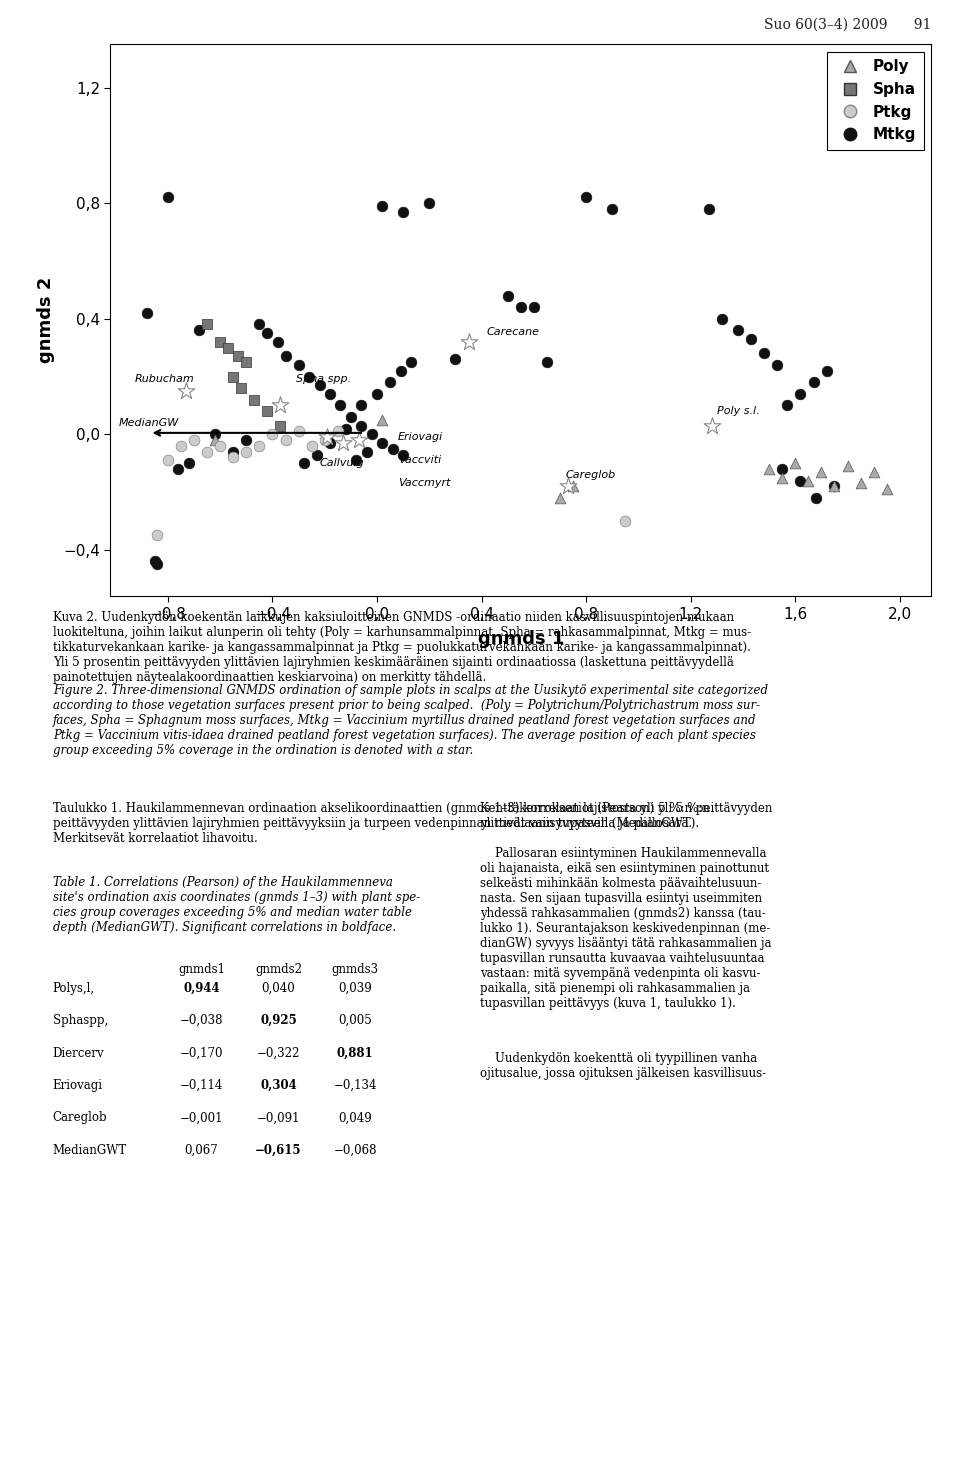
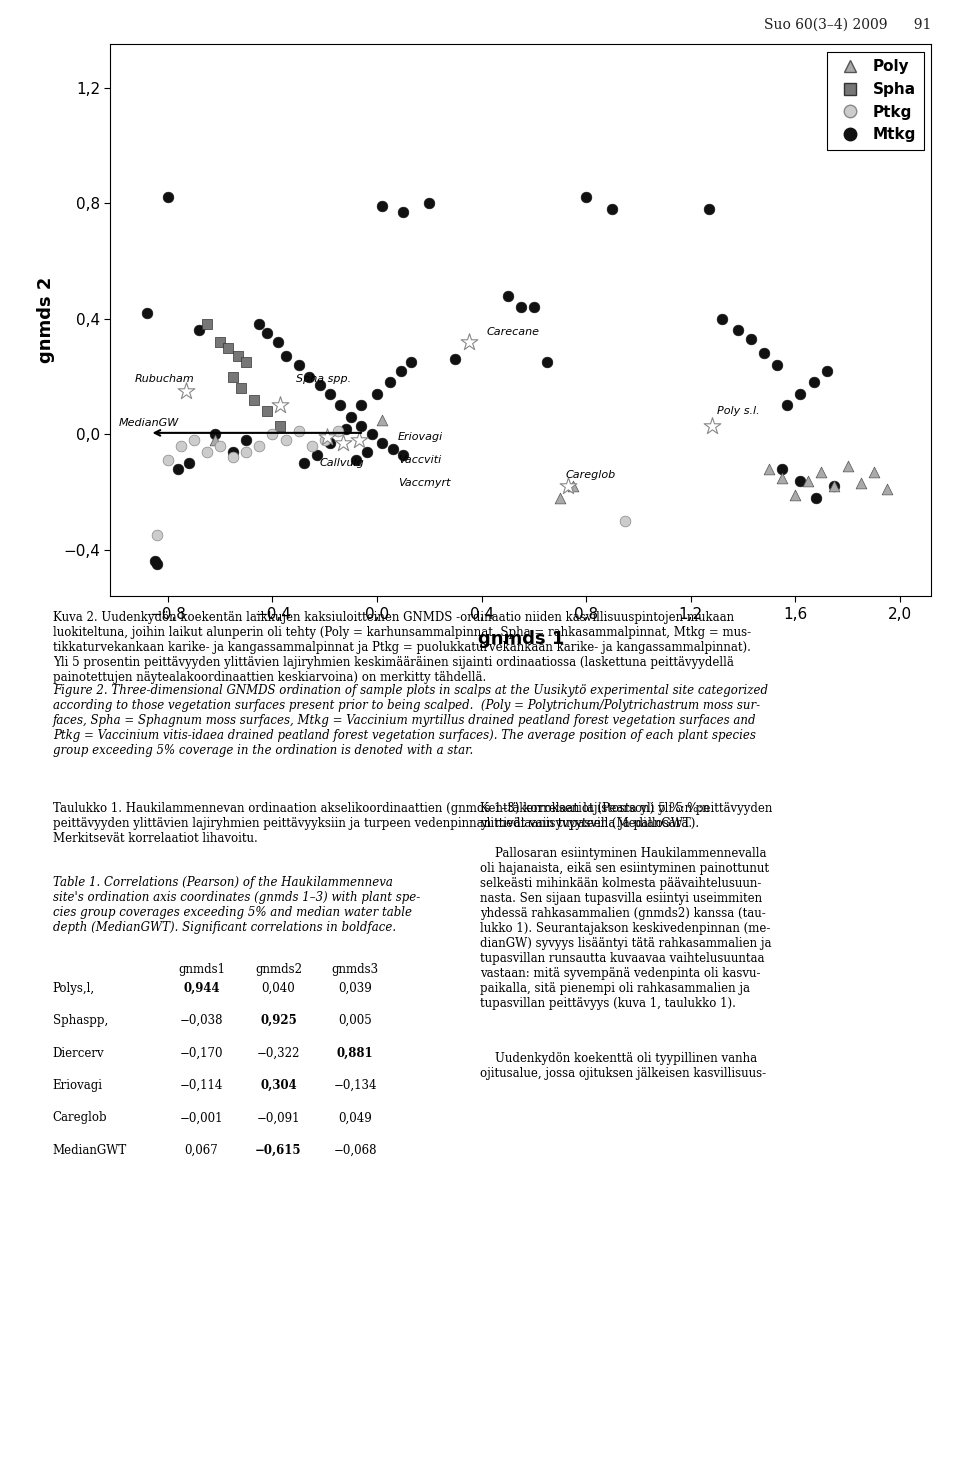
Poly/1,6: -0,10 -> -0,21
